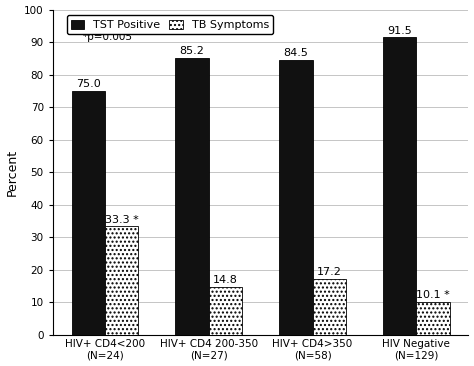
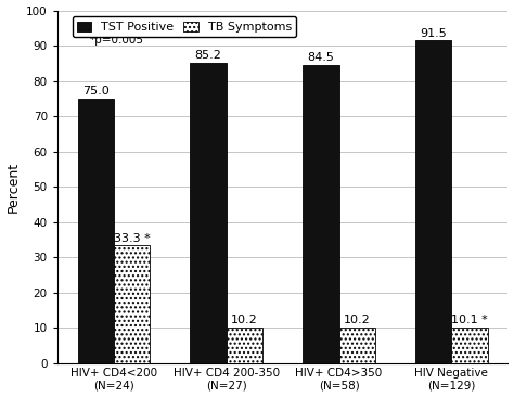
TB Symptoms/HIV+ CD4 200-350 (N=27): 14.8 -> 10.2
TB Symptoms/HIV+ CD4>350 (N=58): 17.2 -> 10.2
